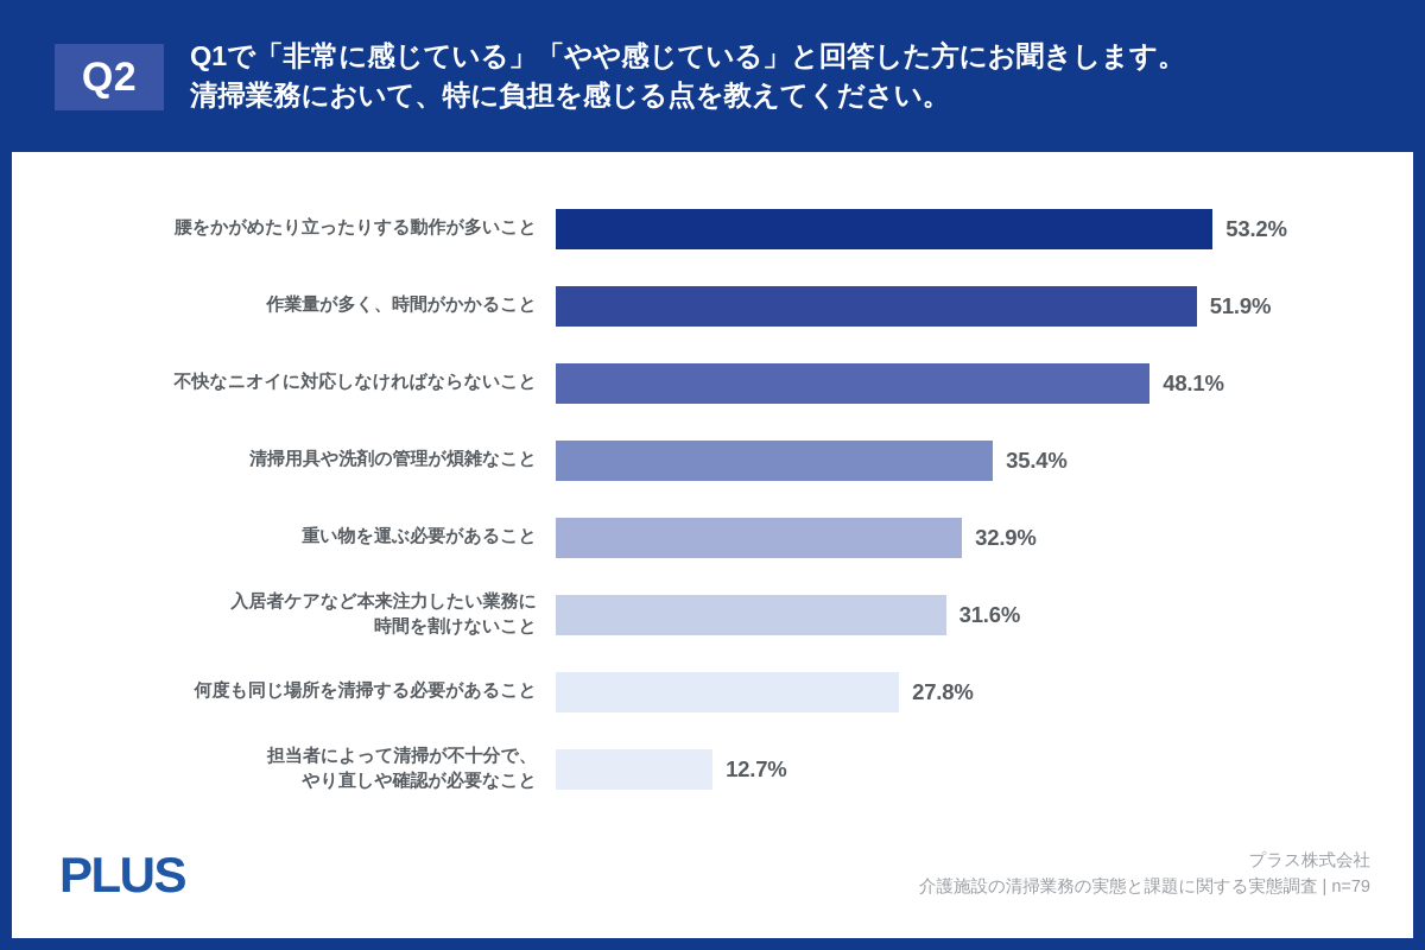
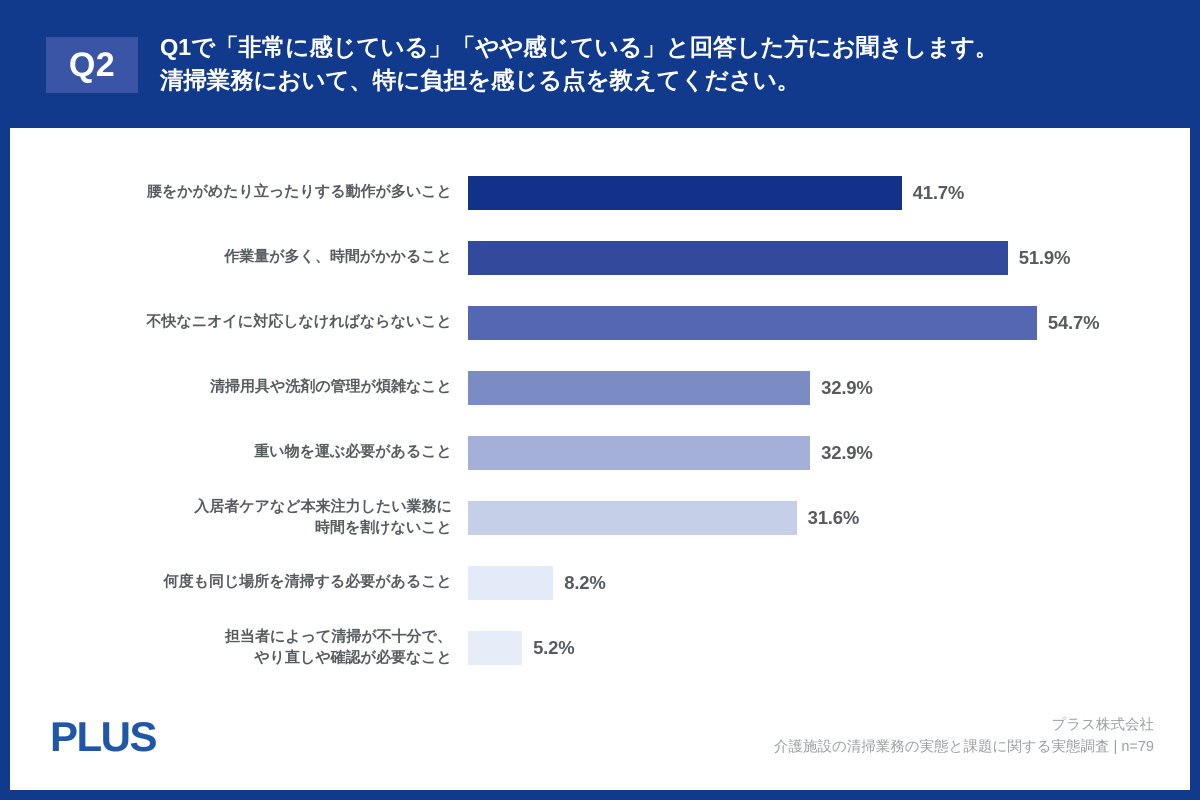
腰をかがめたり立ったりする動作が多いこと: 53.2% -> 41.7%
不快なニオイに対応しなければならないこと: 48.1% -> 54.7%
清掃用具や洗剤の管理が煩雑なこと: 35.4% -> 32.9%
何度も同じ場所を清掃する必要があること: 27.8% -> 8.2%
担当者によって清掃が不十分で、 やり直しや確認が必要なこと: 12.7% -> 5.2%
